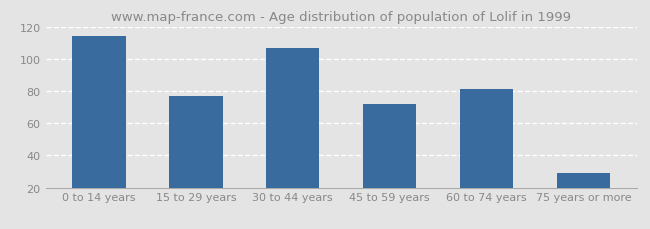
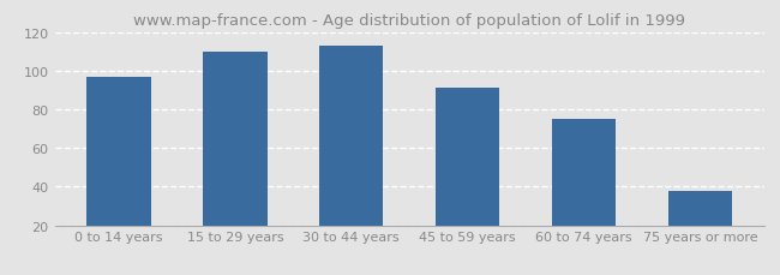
0 to 14 years: 114 -> 97
15 to 29 years: 77 -> 110
30 to 44 years: 107 -> 113
45 to 59 years: 72 -> 91
60 to 74 years: 81 -> 75
75 years or more: 29 -> 38
